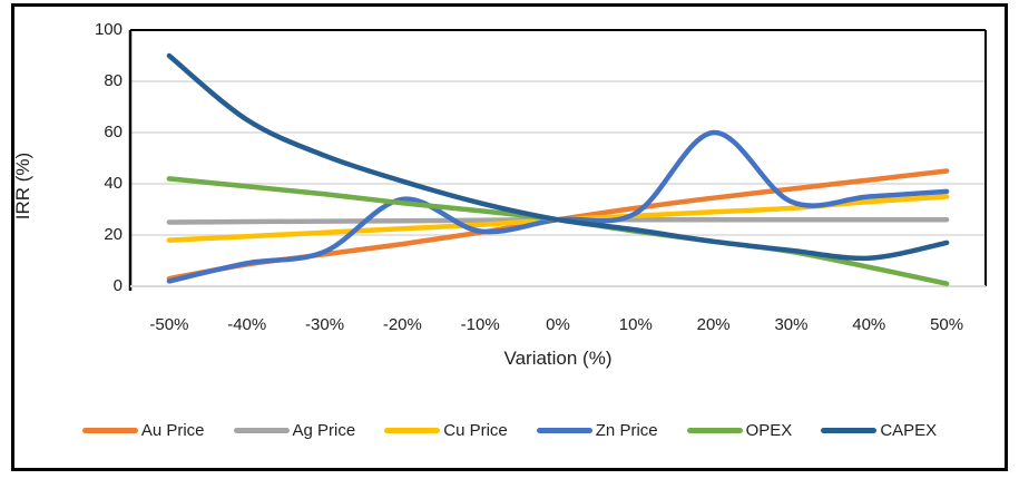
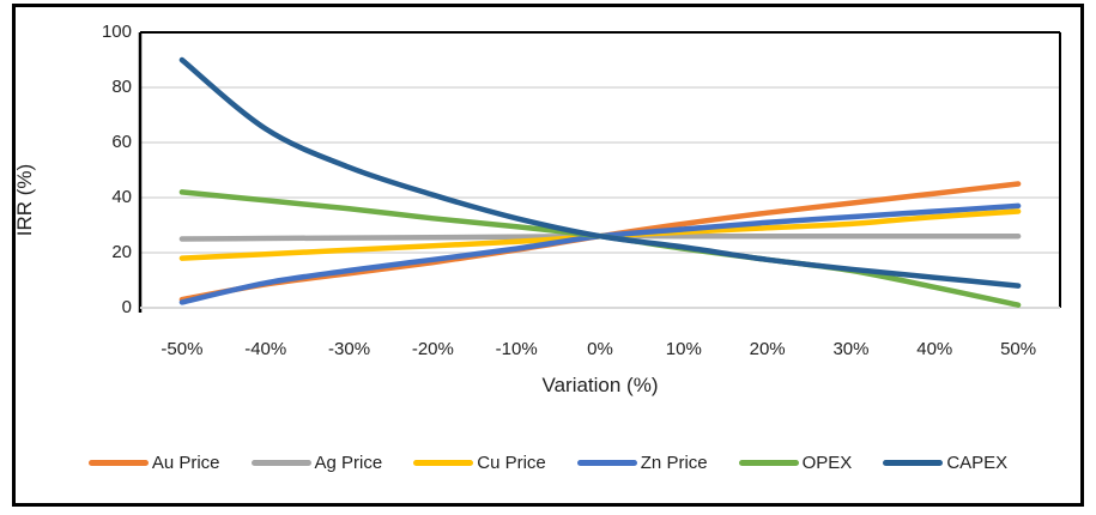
Zn Price/-20%: 34 -> 18
Zn Price/20%: 60 -> 31
CAPEX/50%: 17 -> 8
